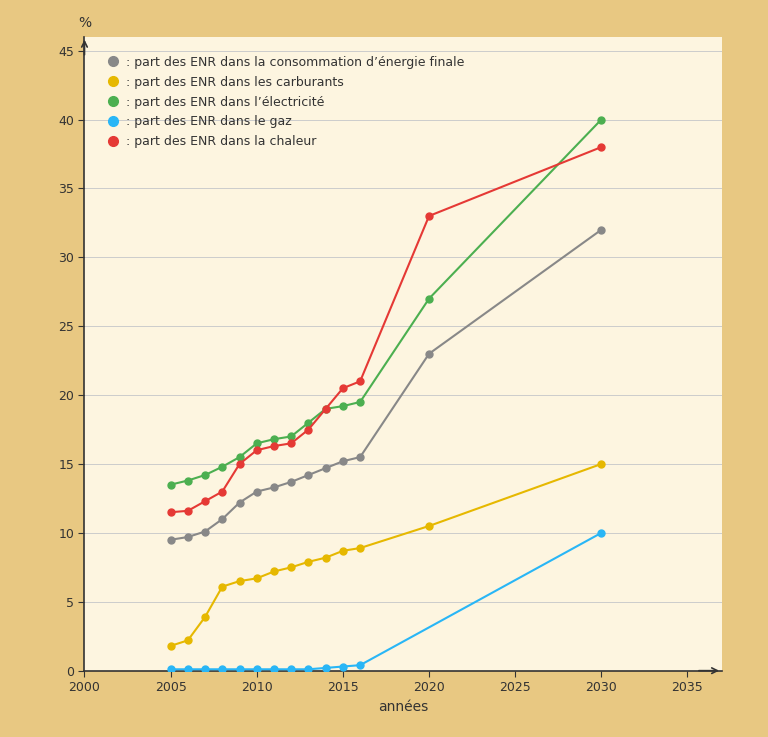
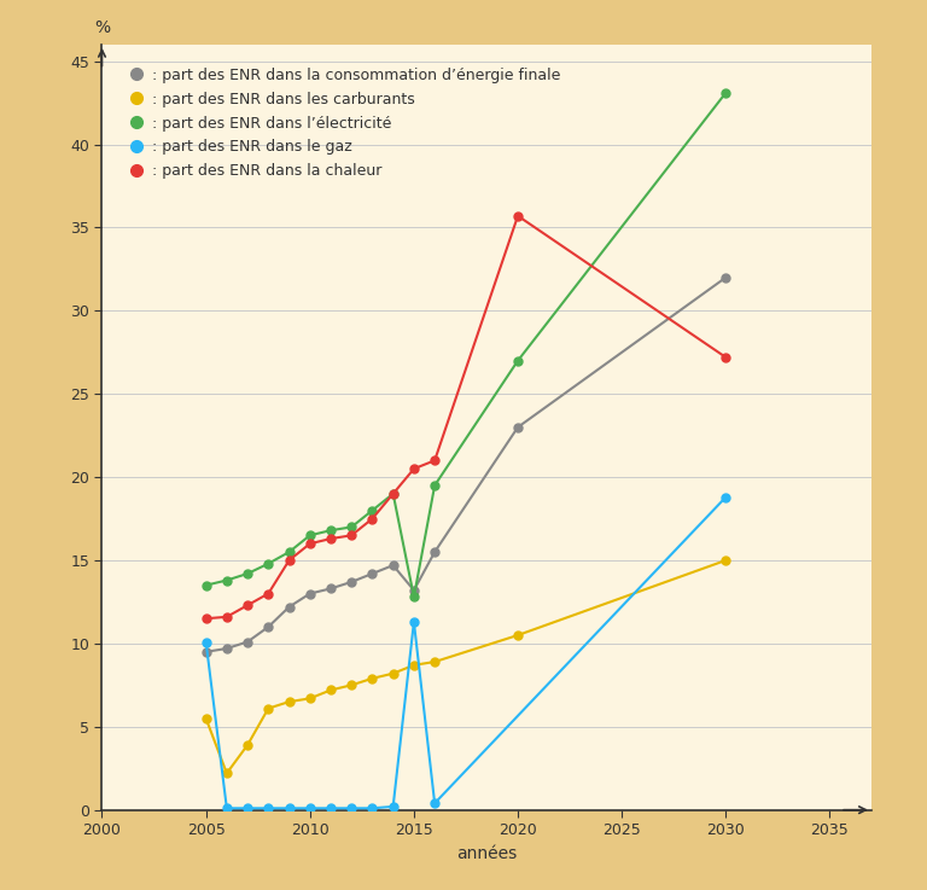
: part des ENR dans les carburants/2005: 1.8 -> 5.5
: part des ENR dans le gaz/2005: 0.1 -> 10.1
: part des ENR dans la consommation d’énergie finale/2015: 15.2 -> 13.2
: part des ENR dans l’électricité/2015: 19.2 -> 12.8
: part des ENR dans le gaz/2015: 0.3 -> 11.3
: part des ENR dans la chaleur/2020: 33.0 -> 35.7
: part des ENR dans l’électricité/2030: 40.0 -> 43.1
: part des ENR dans le gaz/2030: 10.0 -> 18.8
: part des ENR dans la chaleur/2030: 38.0 -> 27.2
